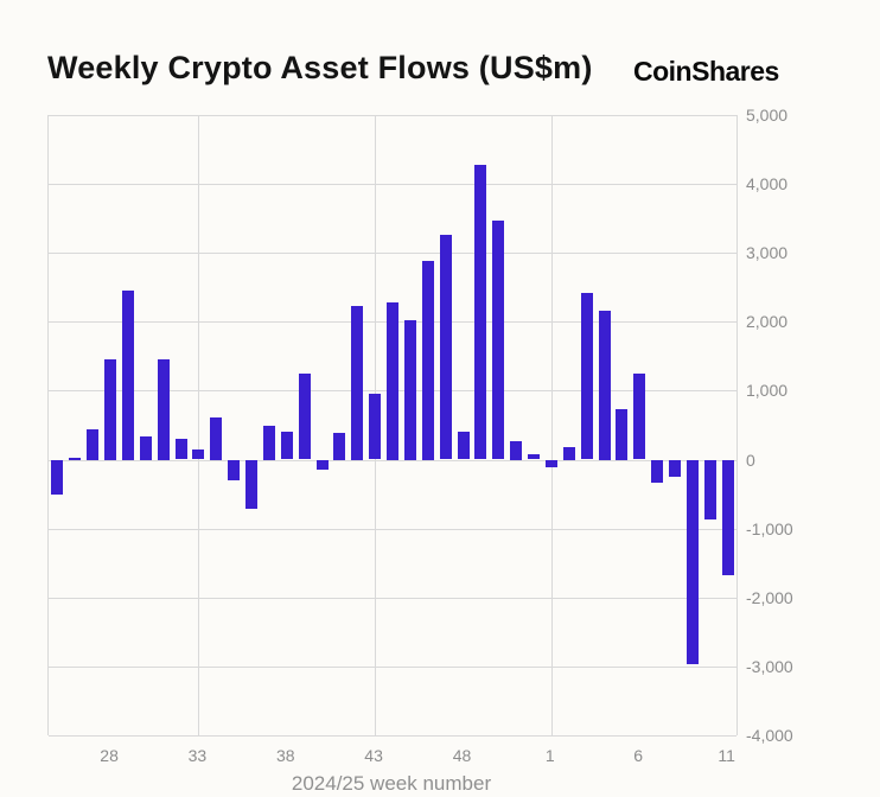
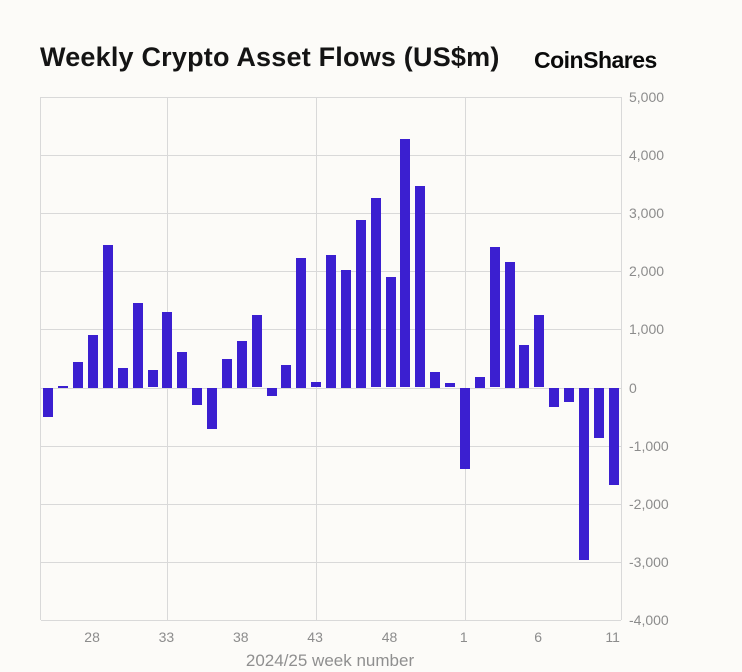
28: 1400 -> 900
33: 200 -> 1300
38: 400 -> 800
43: 1000 -> 100
48: 400 -> 1900
1: -100 -> -1400
